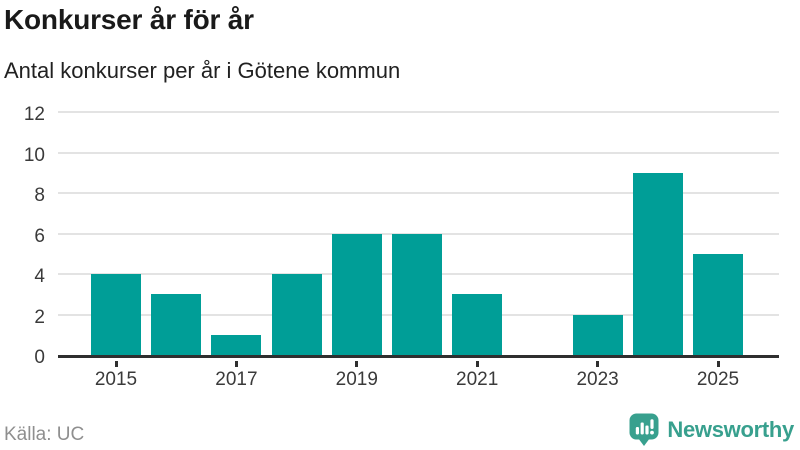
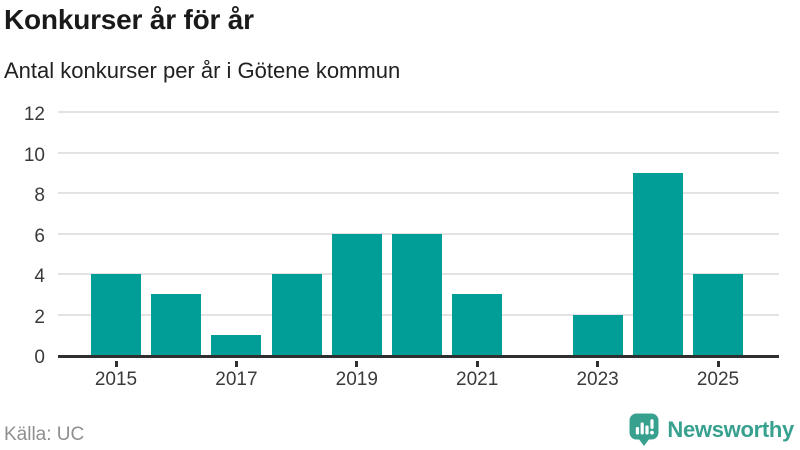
2025: 5 -> 4
